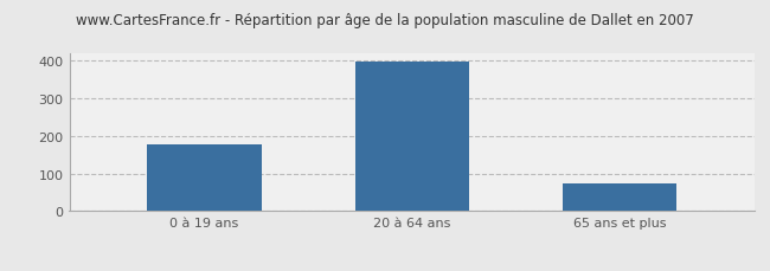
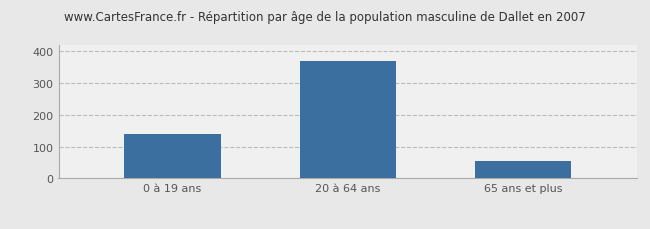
0 à 19 ans: 178 -> 140
20 à 64 ans: 397 -> 370
65 ans et plus: 75 -> 55
